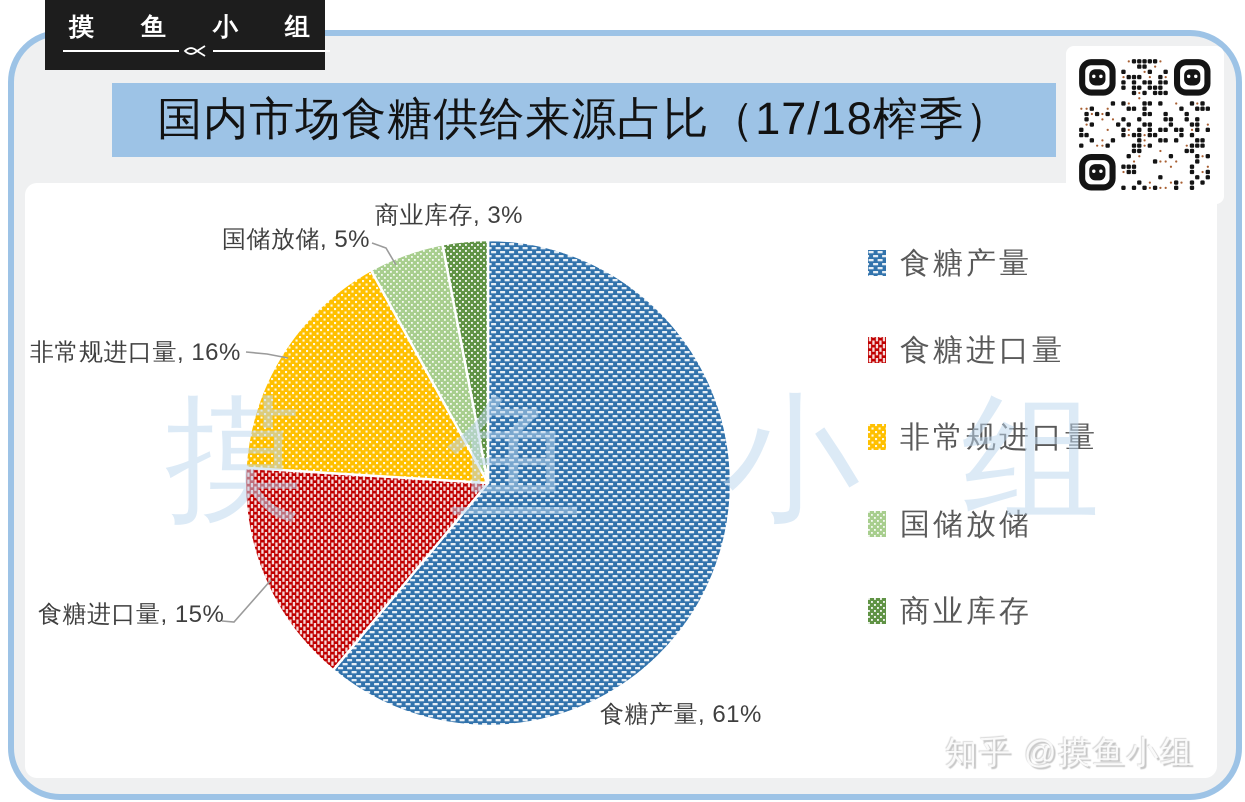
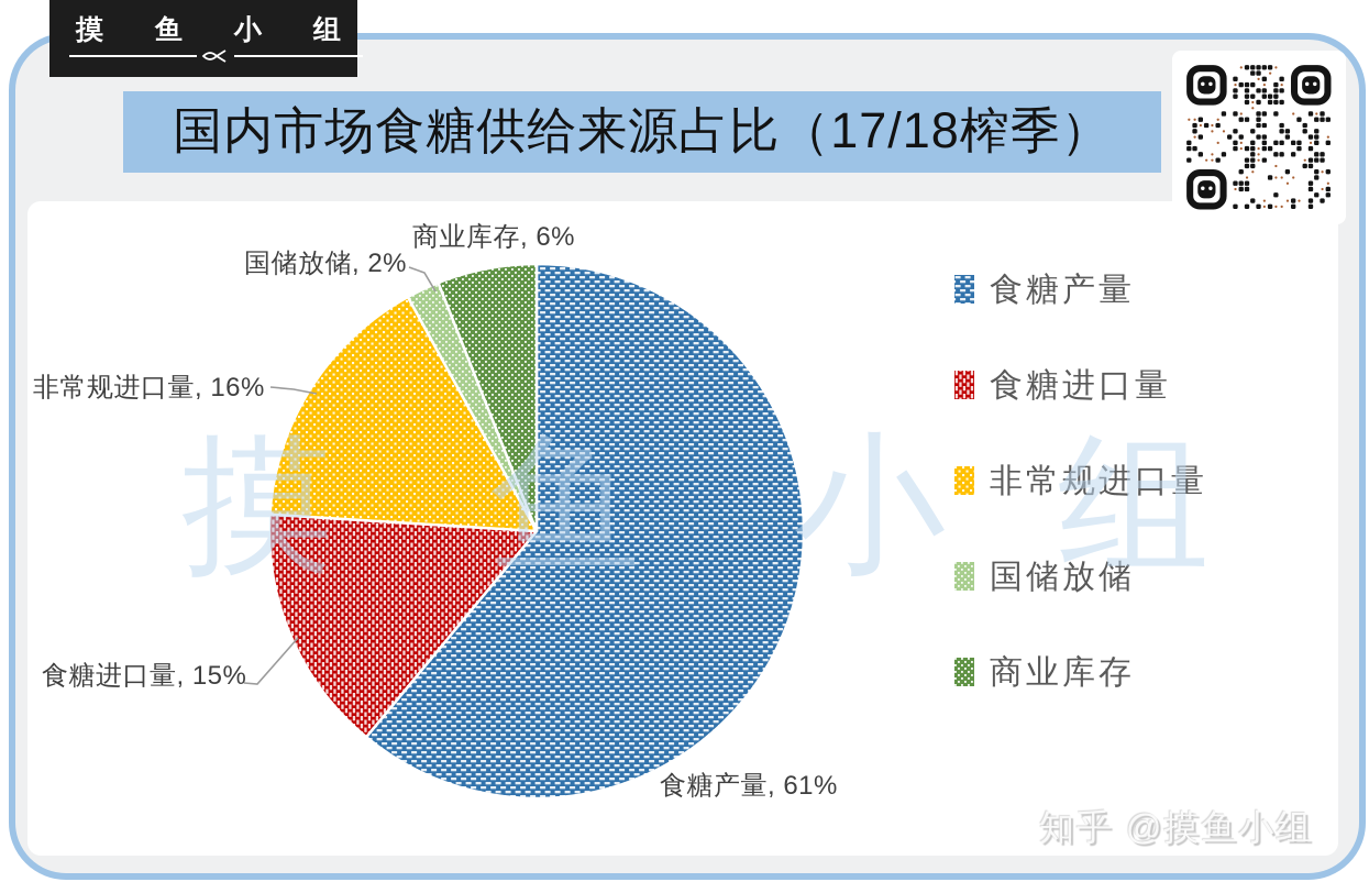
国储放储: 5% -> 2%
商业库存: 3% -> 6%
